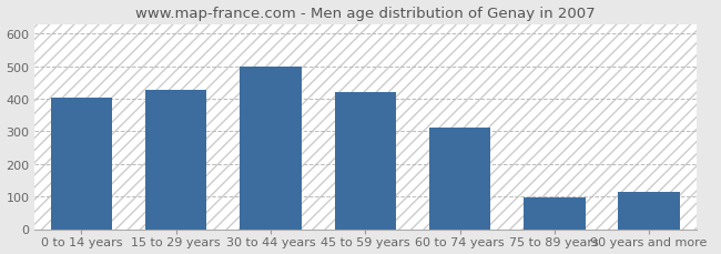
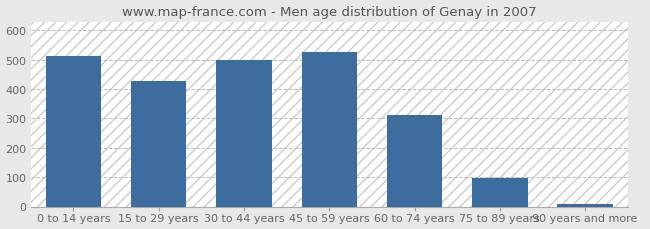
0 to 14 years: 405 -> 513
45 to 59 years: 420 -> 525
90 years and more: 115 -> 8
